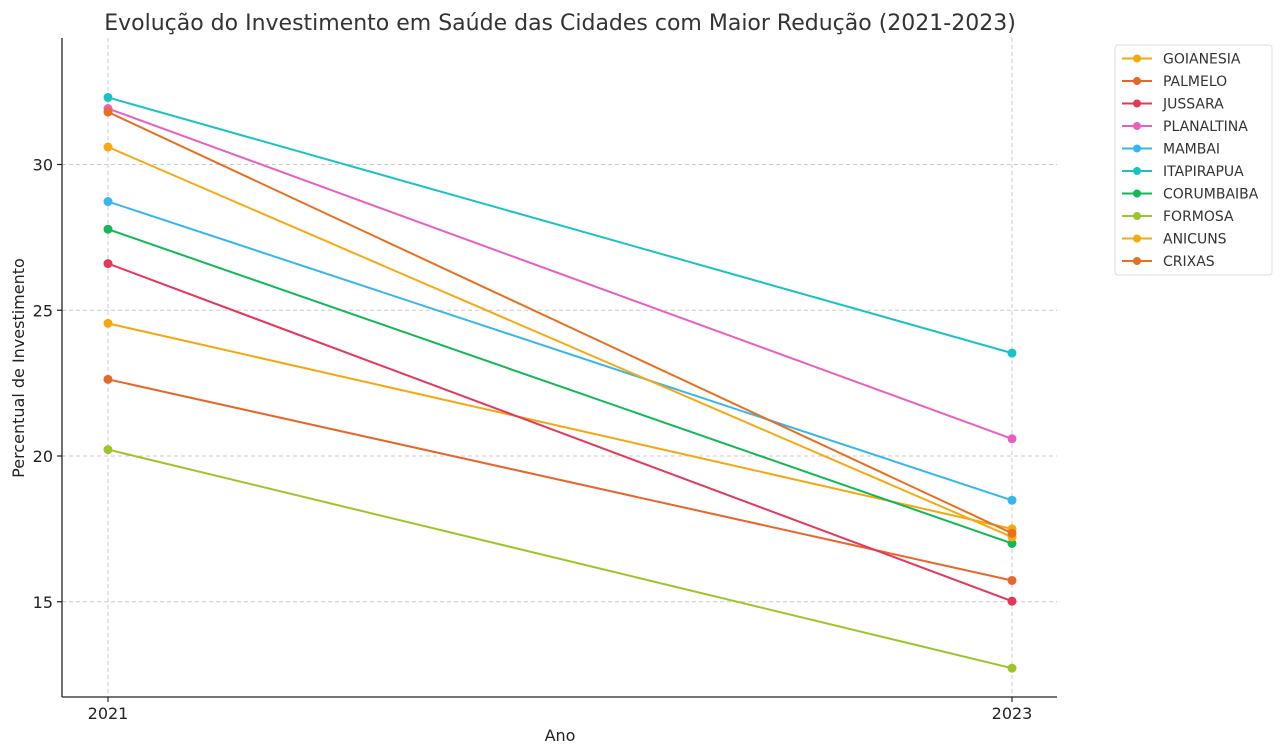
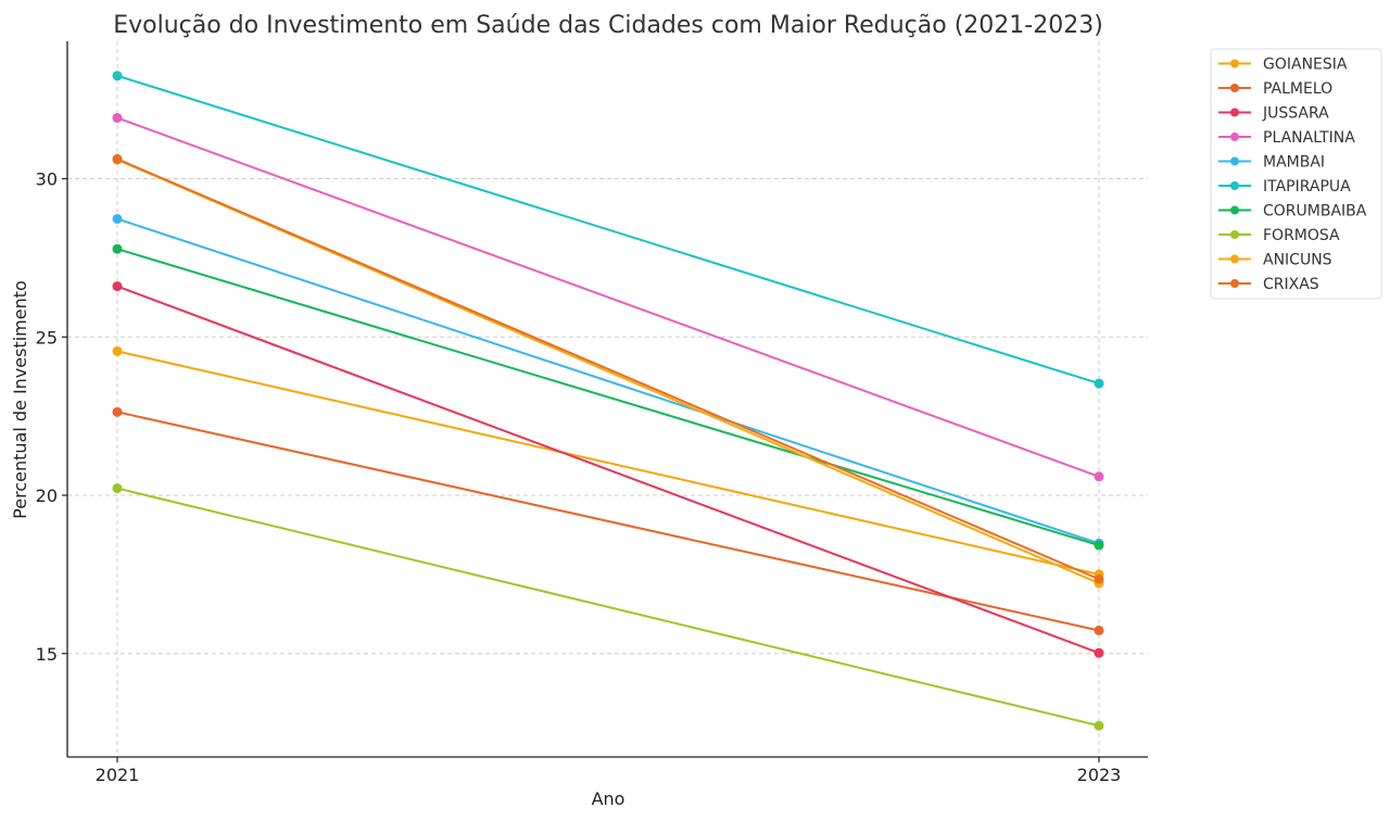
ITAPIRAPUA/2021: 32.3 -> 33.2
CRIXAS/2021: 31.8 -> 30.6
CORUMBAIBA/2023: 17.0 -> 18.4
